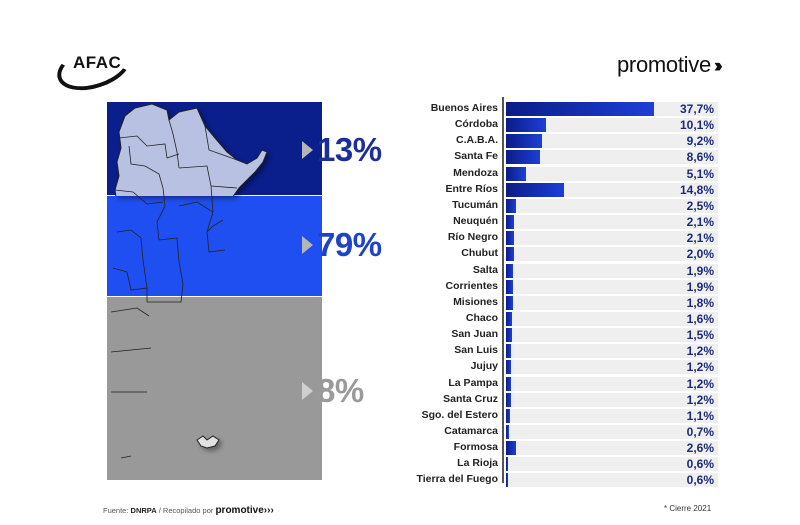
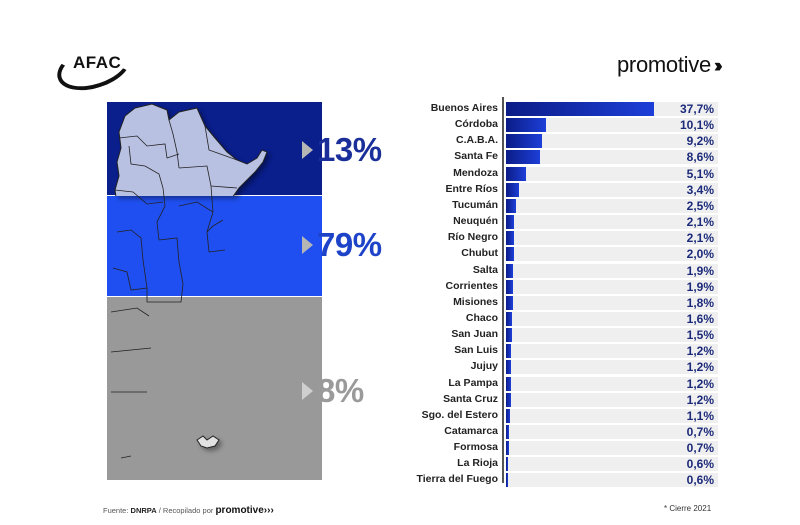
Entre Ríos: 14,8% -> 3,4%
Formosa: 2,6% -> 0,7%
